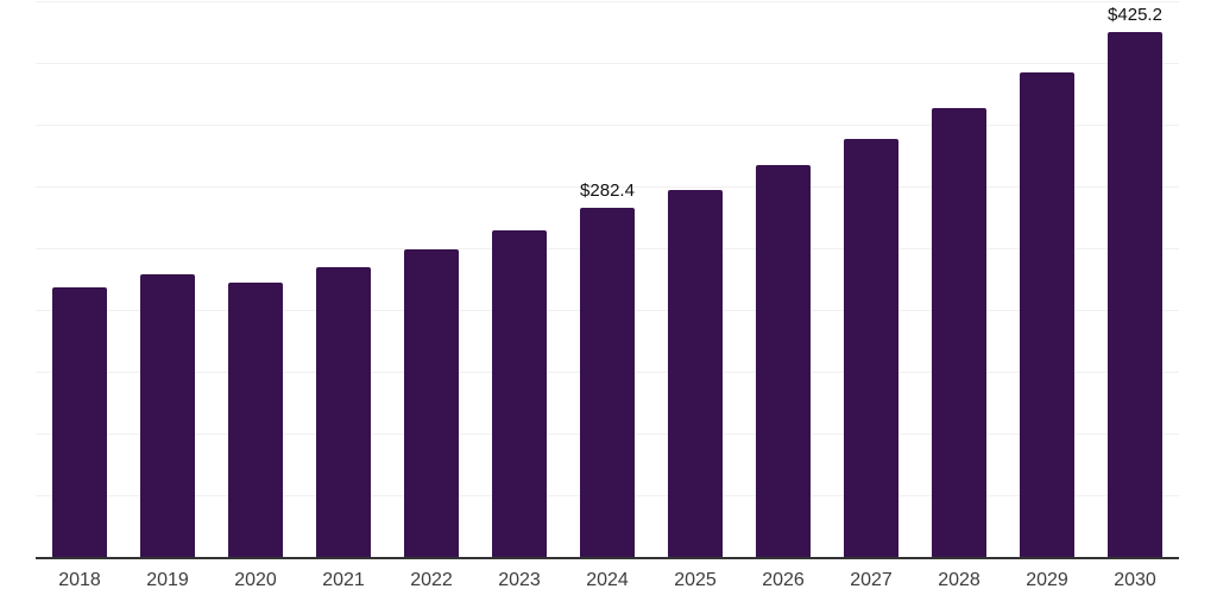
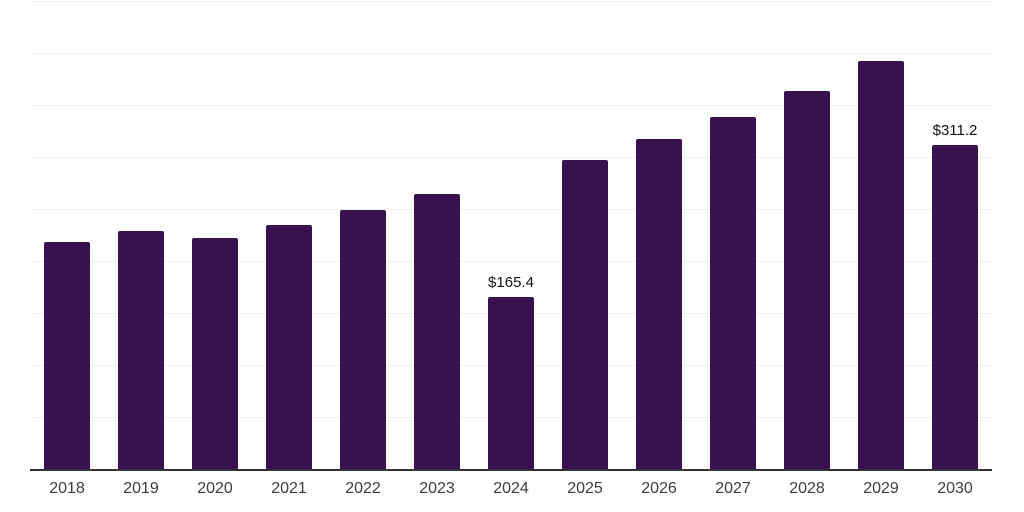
2024: $282.4 -> $165.4
2030: $425.2 -> $311.2
